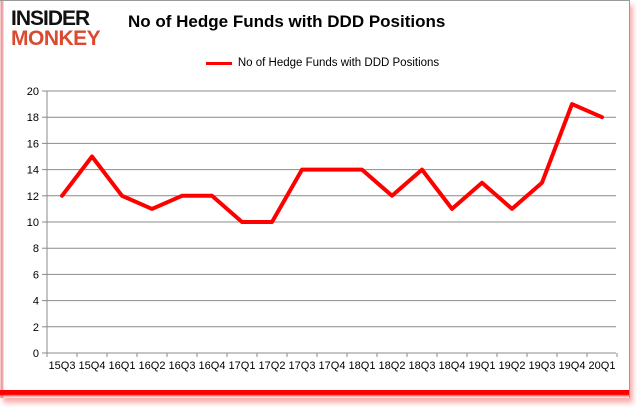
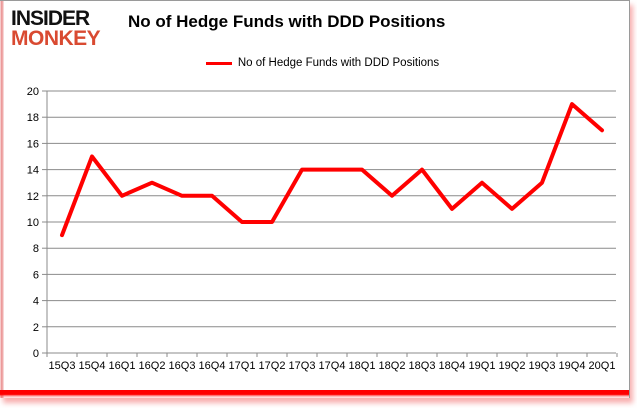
15Q3: 12 -> 9
16Q2: 11 -> 13
20Q1: 18 -> 17
